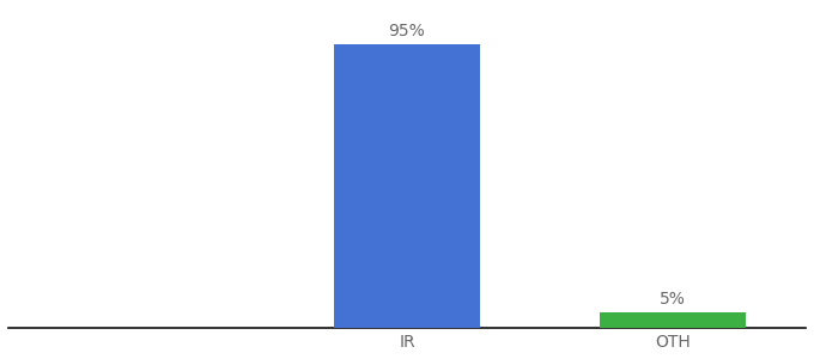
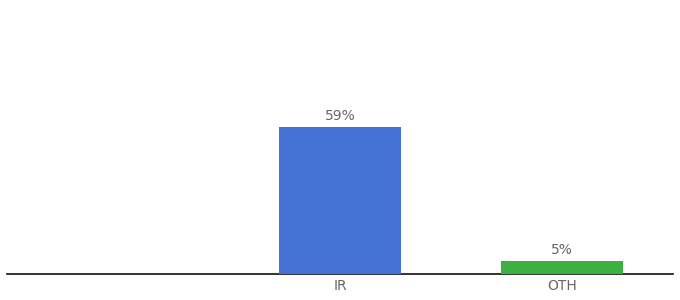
IR: 95% -> 59%
